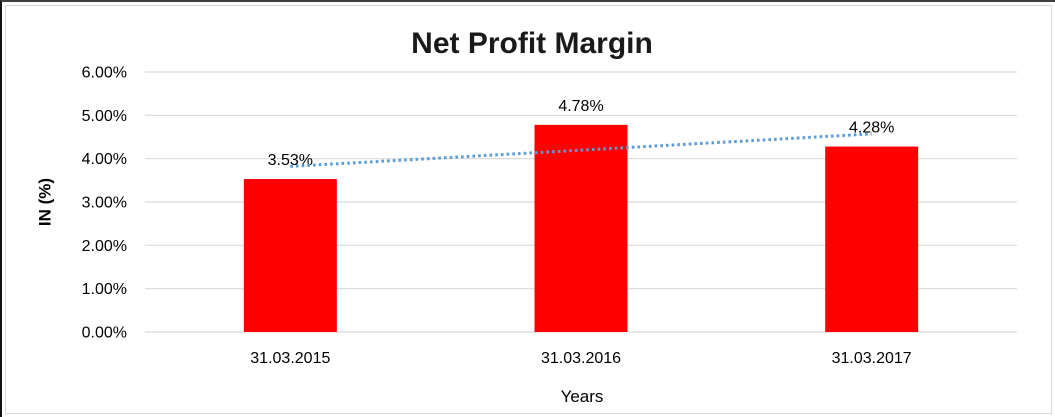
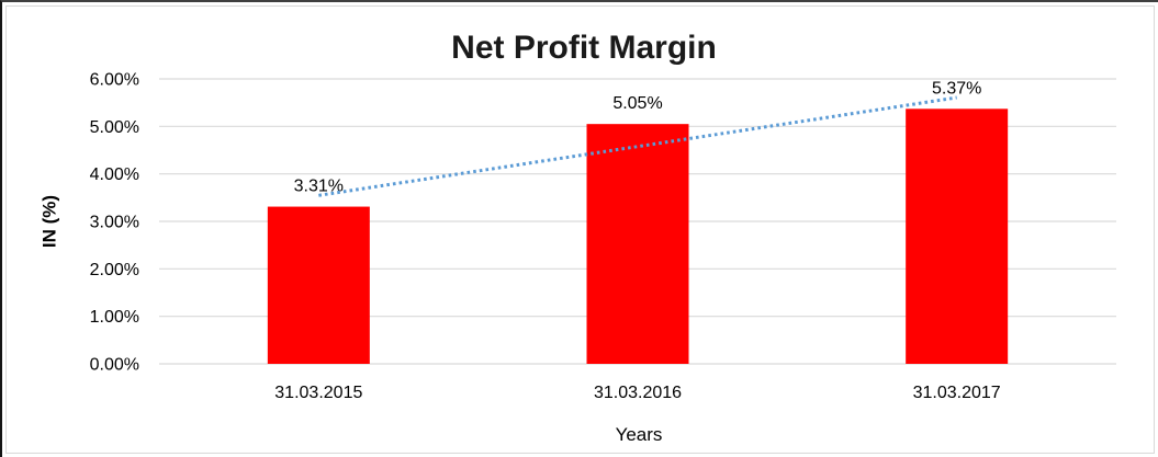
31.03.2015: 3.53% -> 3.31%
31.03.2016: 4.78% -> 5.05%
31.03.2017: 4.28% -> 5.37%
